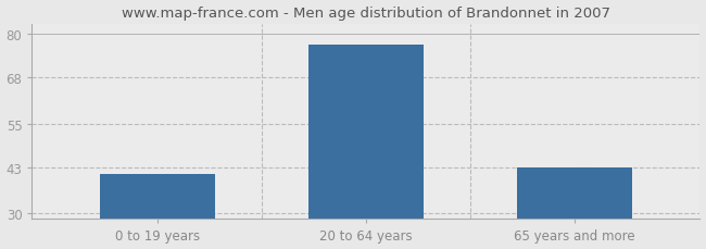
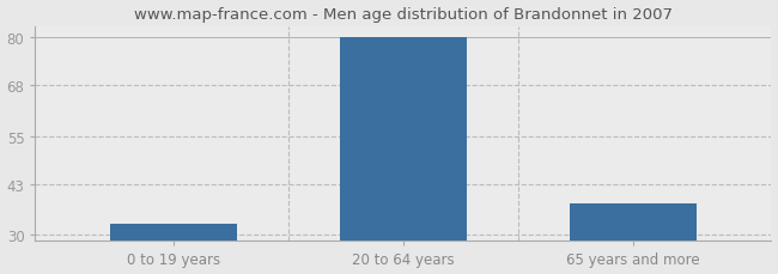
0 to 19 years: 41 -> 33
20 to 64 years: 77 -> 80
65 years and more: 43 -> 38
